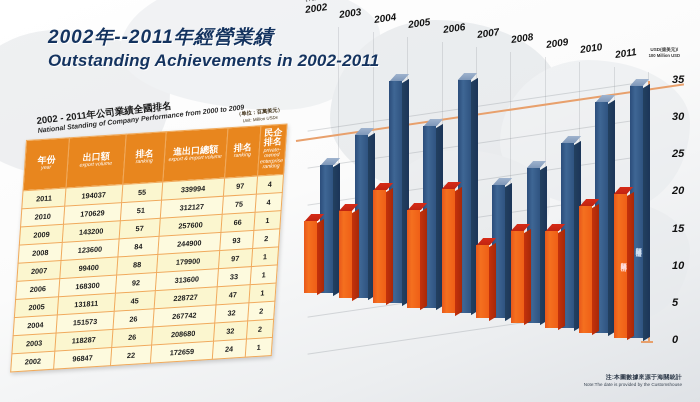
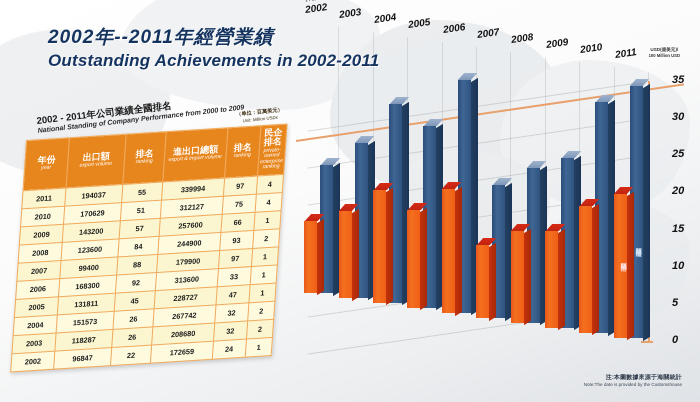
進出口總額/2003: 22 -> 21
進出口總額/2004: 30 -> 27
進出口總額/2009: 25 -> 23
